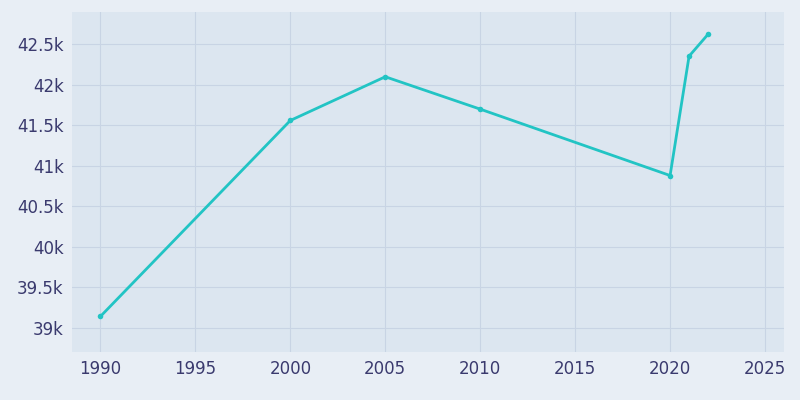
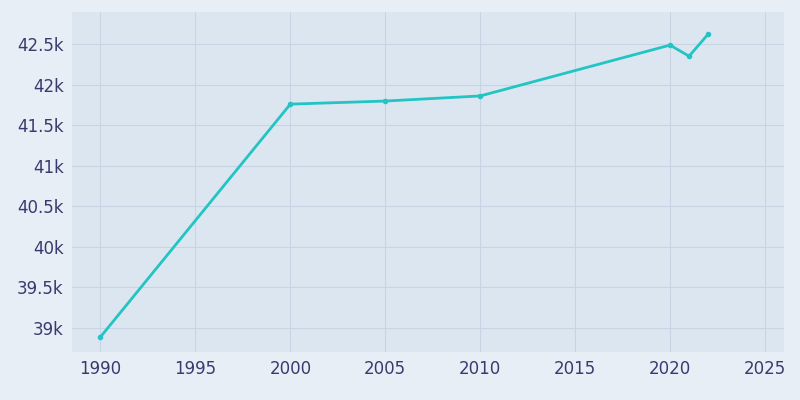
1990: 39.14k -> 38.89k
2000: 41.56k -> 41.76k
2005: 42.10k -> 41.80k
2010: 41.70k -> 41.86k
2020: 40.88k -> 42.49k
